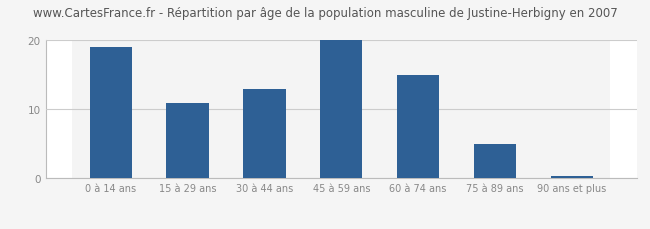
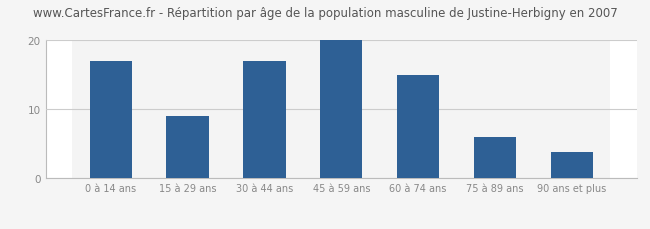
0 à 14 ans: 19.0 -> 17.0
15 à 29 ans: 11.0 -> 9.0
30 à 44 ans: 13.0 -> 17.0
75 à 89 ans: 5.0 -> 6.0
90 ans et plus: 0.3 -> 3.8
